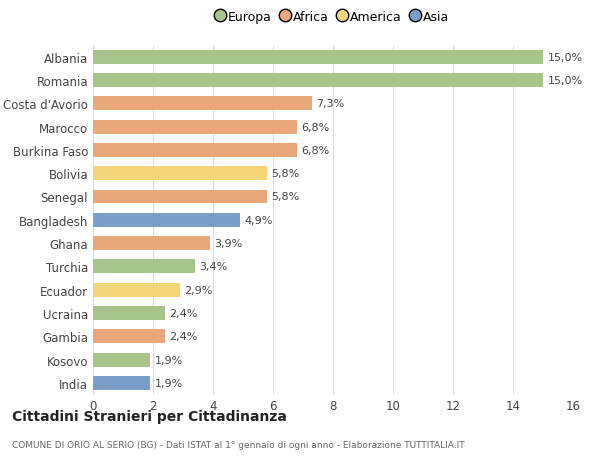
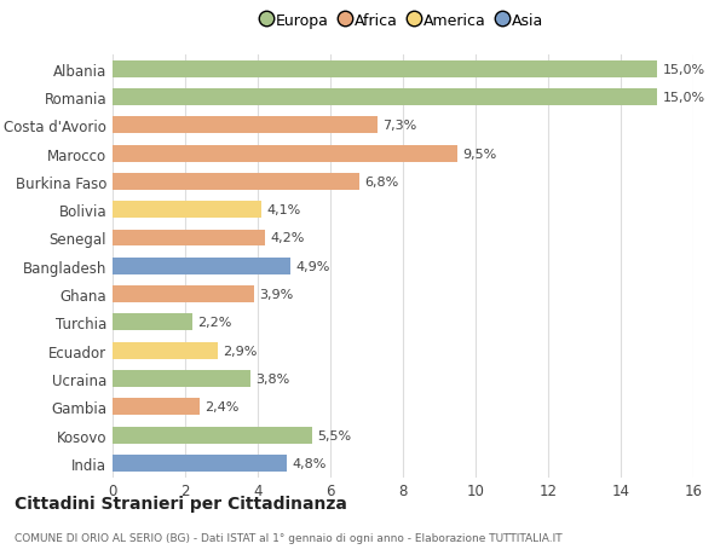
Marocco: 6,8% -> 9,5%
Bolivia: 5,8% -> 4,1%
Senegal: 5,8% -> 4,2%
Turchia: 3,4% -> 2,2%
Ucraina: 2,4% -> 3,8%
Kosovo: 1,9% -> 5,5%
India: 1,9% -> 4,8%
